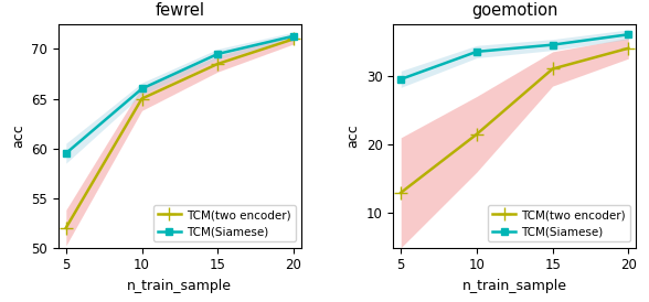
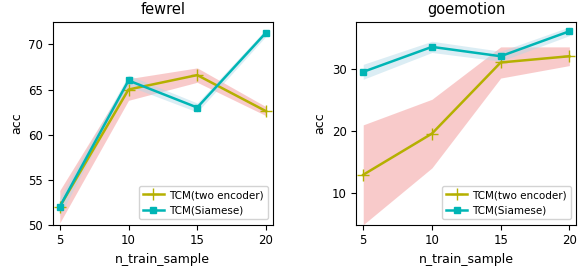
fewrel/TCM(Siamese)/5: 59.5 -> 52.0
fewrel/TCM(two encoder)/15: 68.5 -> 66.6
fewrel/TCM(Siamese)/15: 69.5 -> 63.0
fewrel/TCM(two encoder)/20: 71.0 -> 62.6
goemotion/TCM(two encoder)/10: 21.5 -> 19.6
goemotion/TCM(Siamese)/15: 34.5 -> 32.0
goemotion/TCM(two encoder)/20: 34.0 -> 32.0
